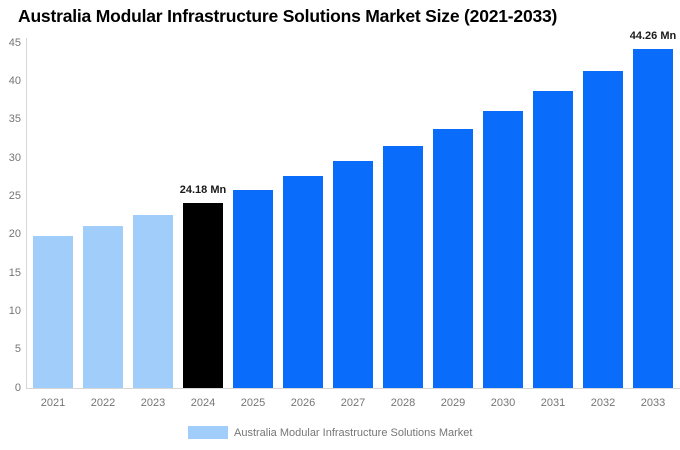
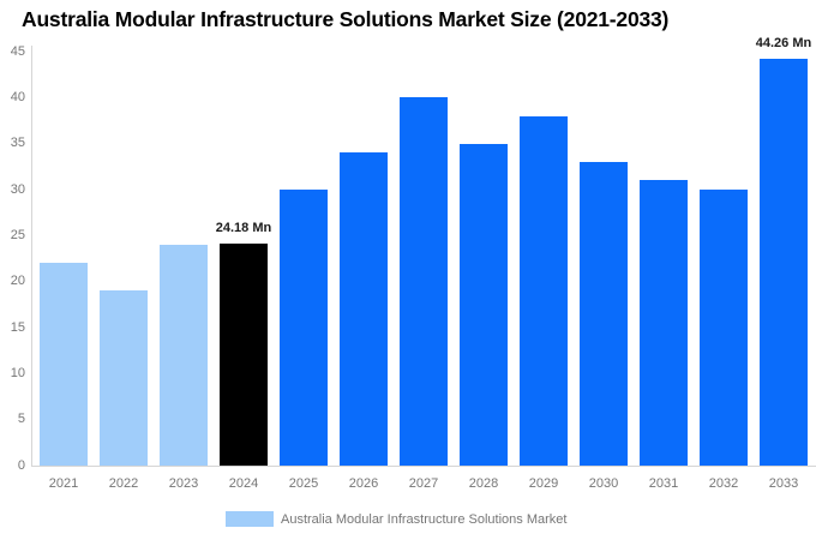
2021: 20 -> 22
2022: 21 -> 19
2023: 23 -> 24
2025: 26 -> 30
2026: 28 -> 34
2027: 30 -> 40
2028: 32 -> 35
2029: 34 -> 38
2030: 36 -> 33
2031: 39 -> 31
2032: 41 -> 30
